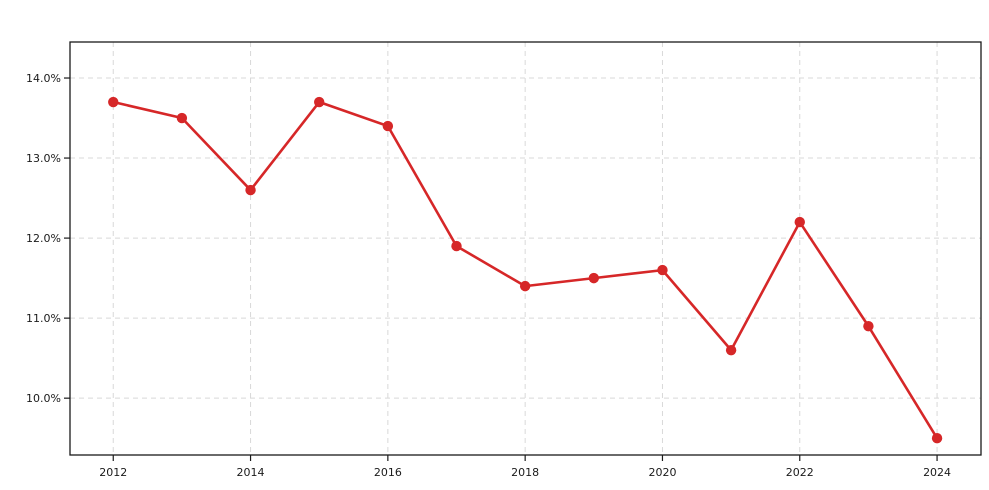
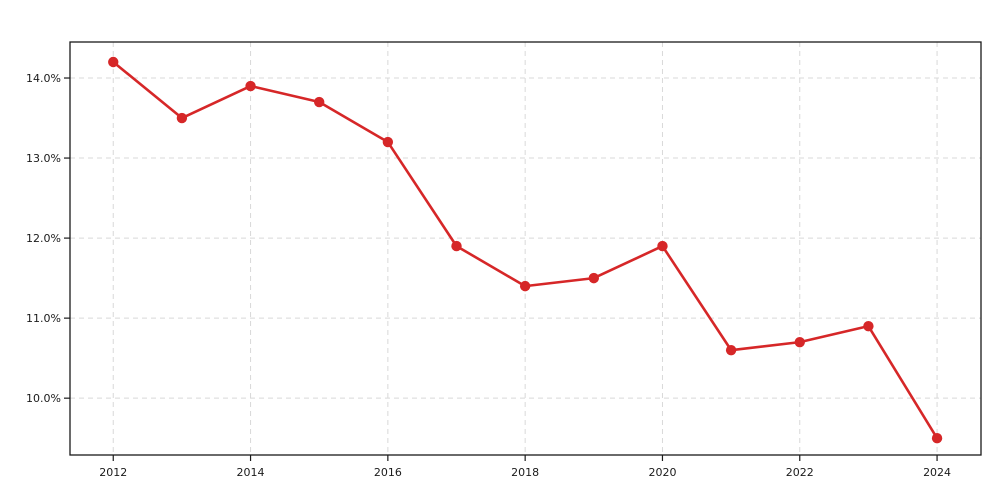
2012: 13.7% -> 14.2%
2014: 12.6% -> 13.9%
2016: 13.4% -> 13.2%
2020: 11.6% -> 11.9%
2022: 12.2% -> 10.7%
